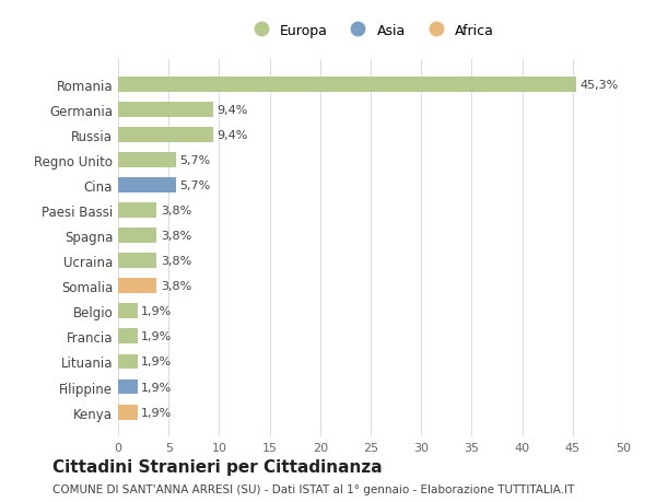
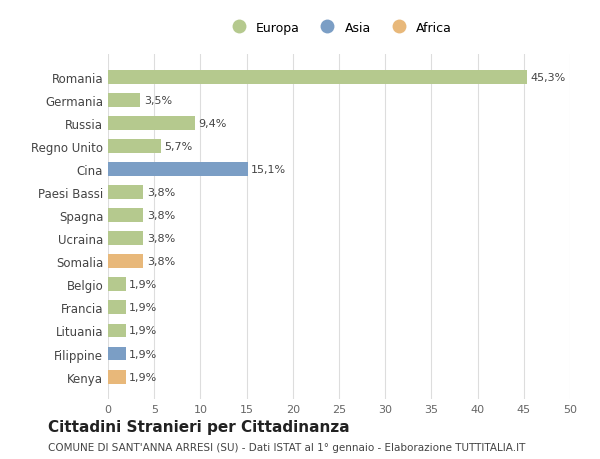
Germania: 9,4% -> 3,5%
Cina: 5,7% -> 15,1%
